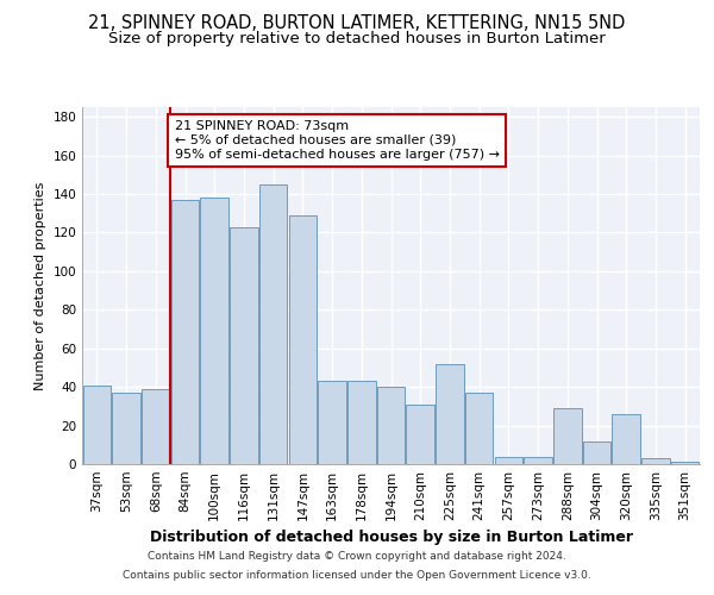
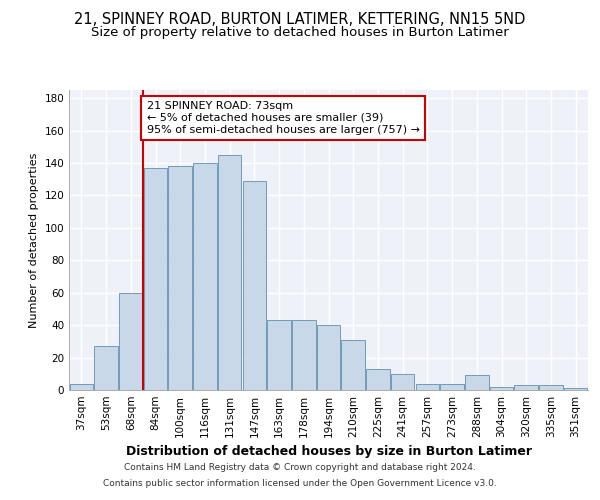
37sqm: 41 -> 4
53sqm: 37 -> 27
68sqm: 39 -> 60
116sqm: 123 -> 140
225sqm: 52 -> 13
241sqm: 37 -> 10
288sqm: 29 -> 9
304sqm: 12 -> 2
320sqm: 26 -> 3
